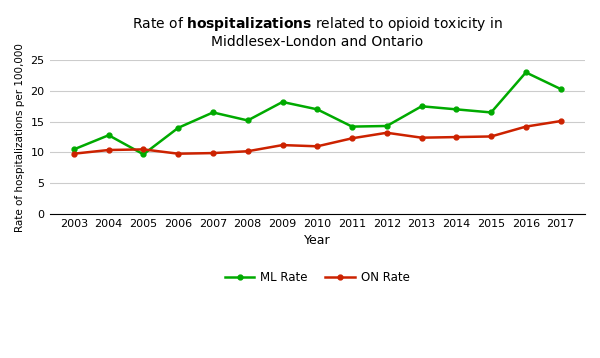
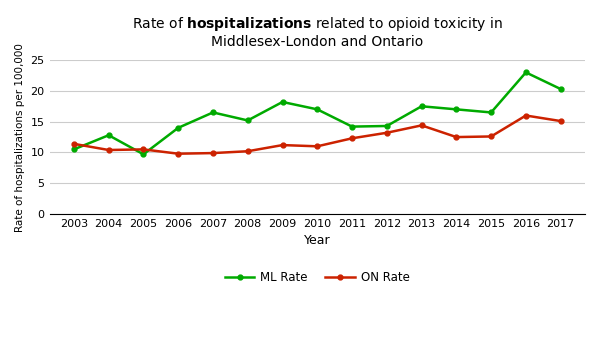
ON Rate/2003: 9.8 -> 11.4
ON Rate/2013: 12.4 -> 14.4
ON Rate/2016: 14.2 -> 16.0
